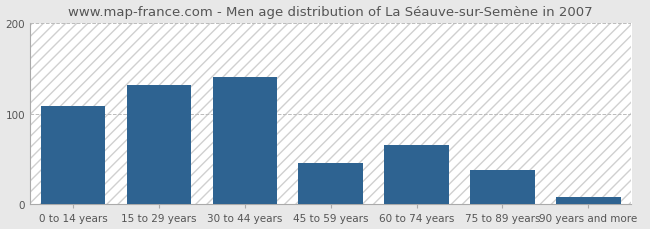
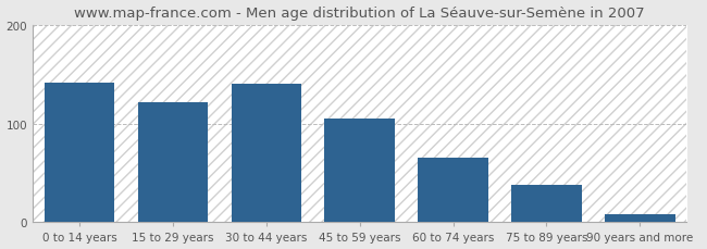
0 to 14 years: 108 -> 142
15 to 29 years: 132 -> 122
45 to 59 years: 46 -> 105
